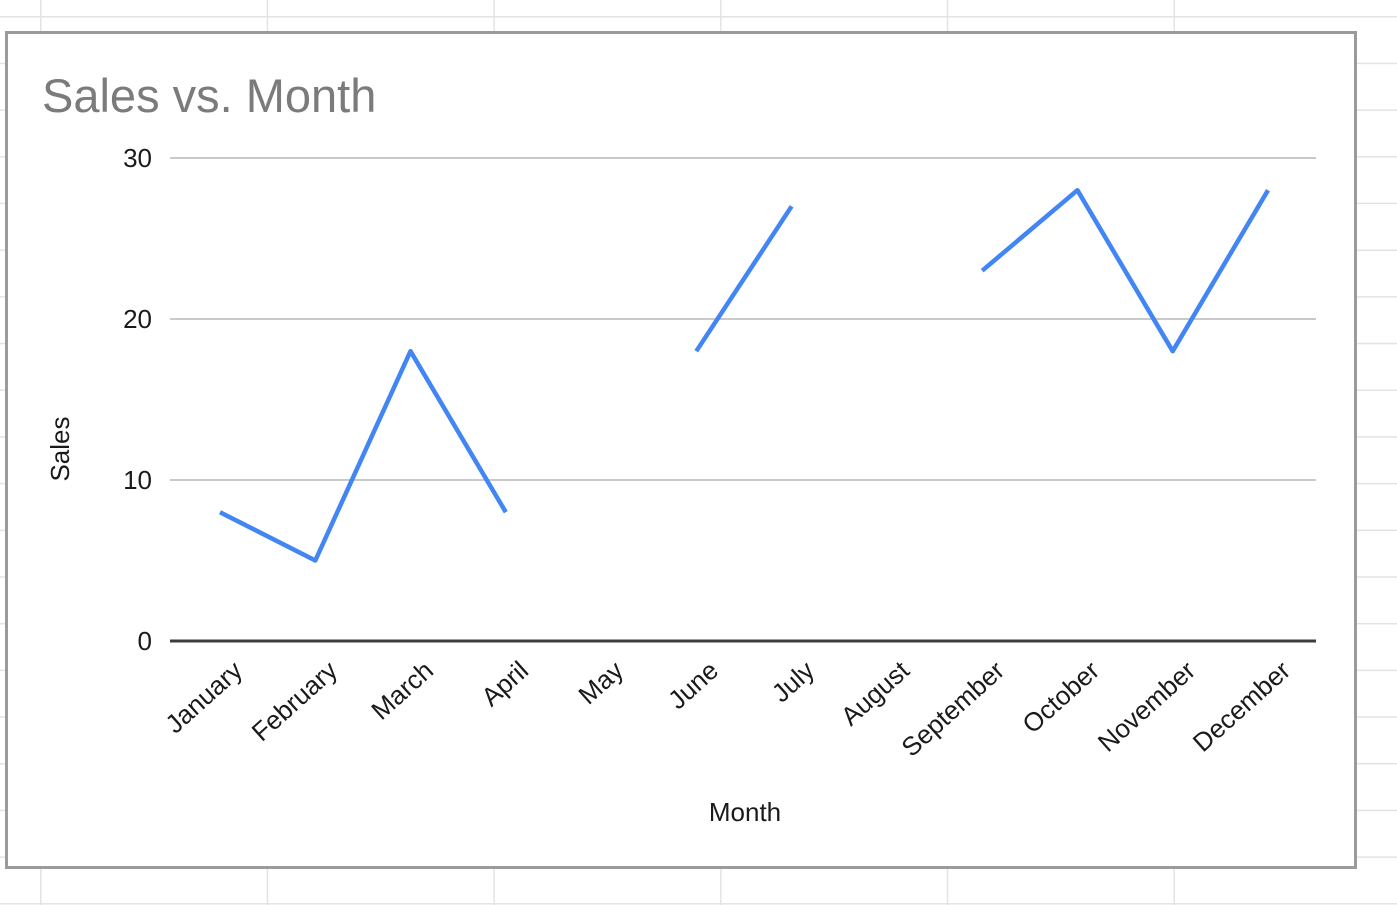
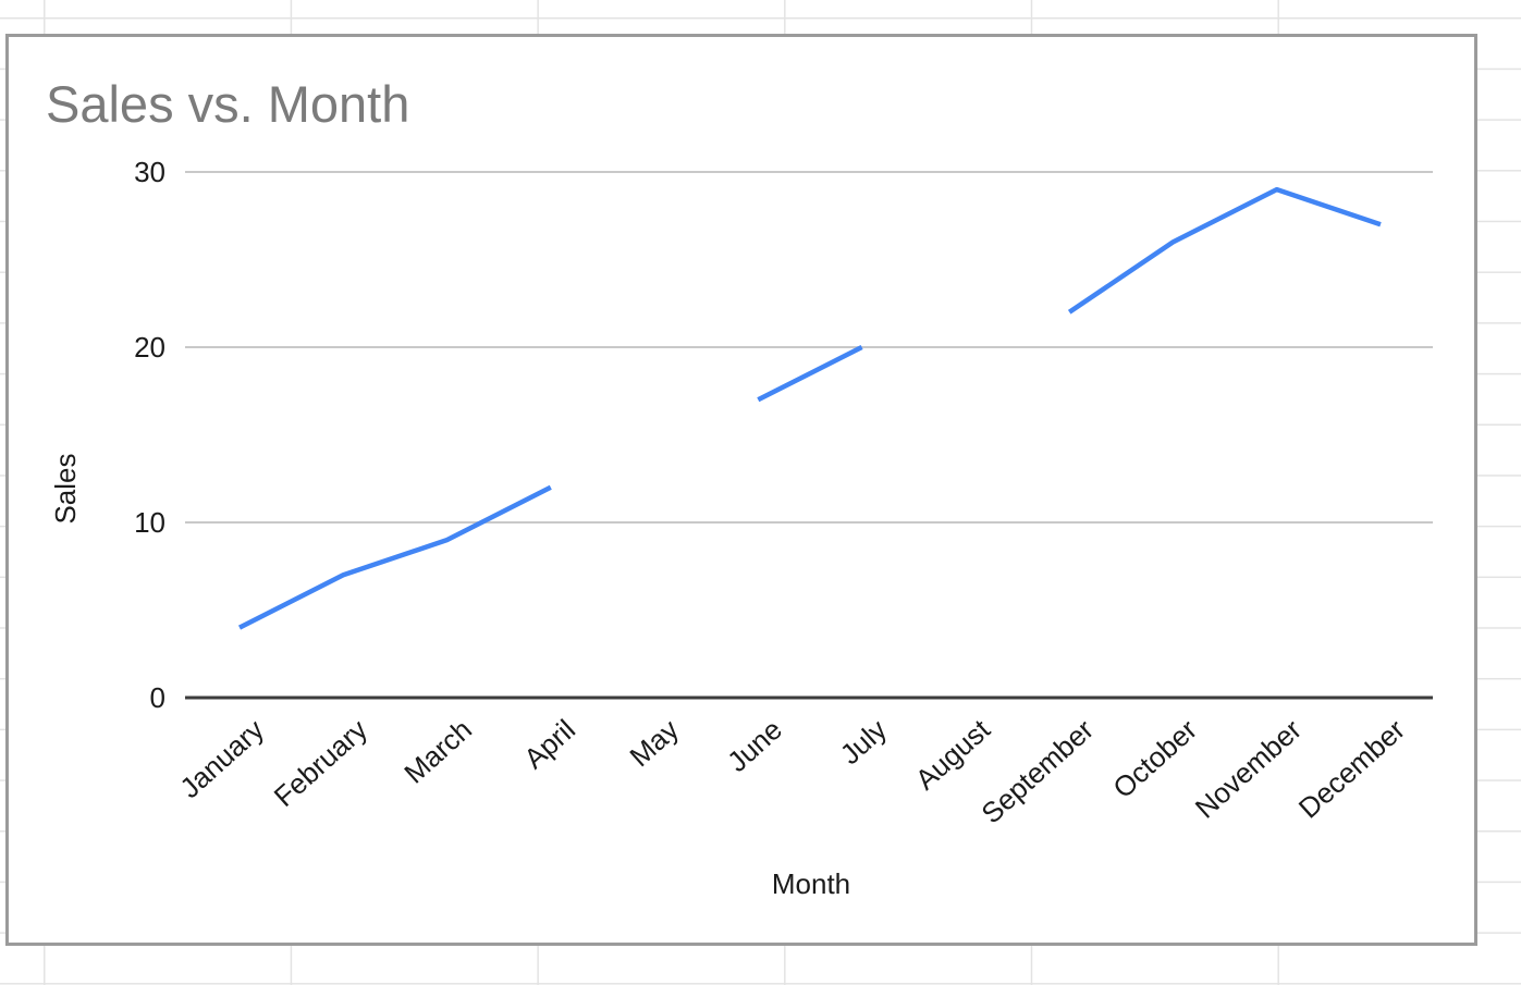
January: 8 -> 4
February: 5 -> 7
March: 18 -> 9
April: 8 -> 12
June: 18 -> 17
July: 27 -> 20
September: 23 -> 22
October: 28 -> 26
November: 18 -> 29
December: 28 -> 27
